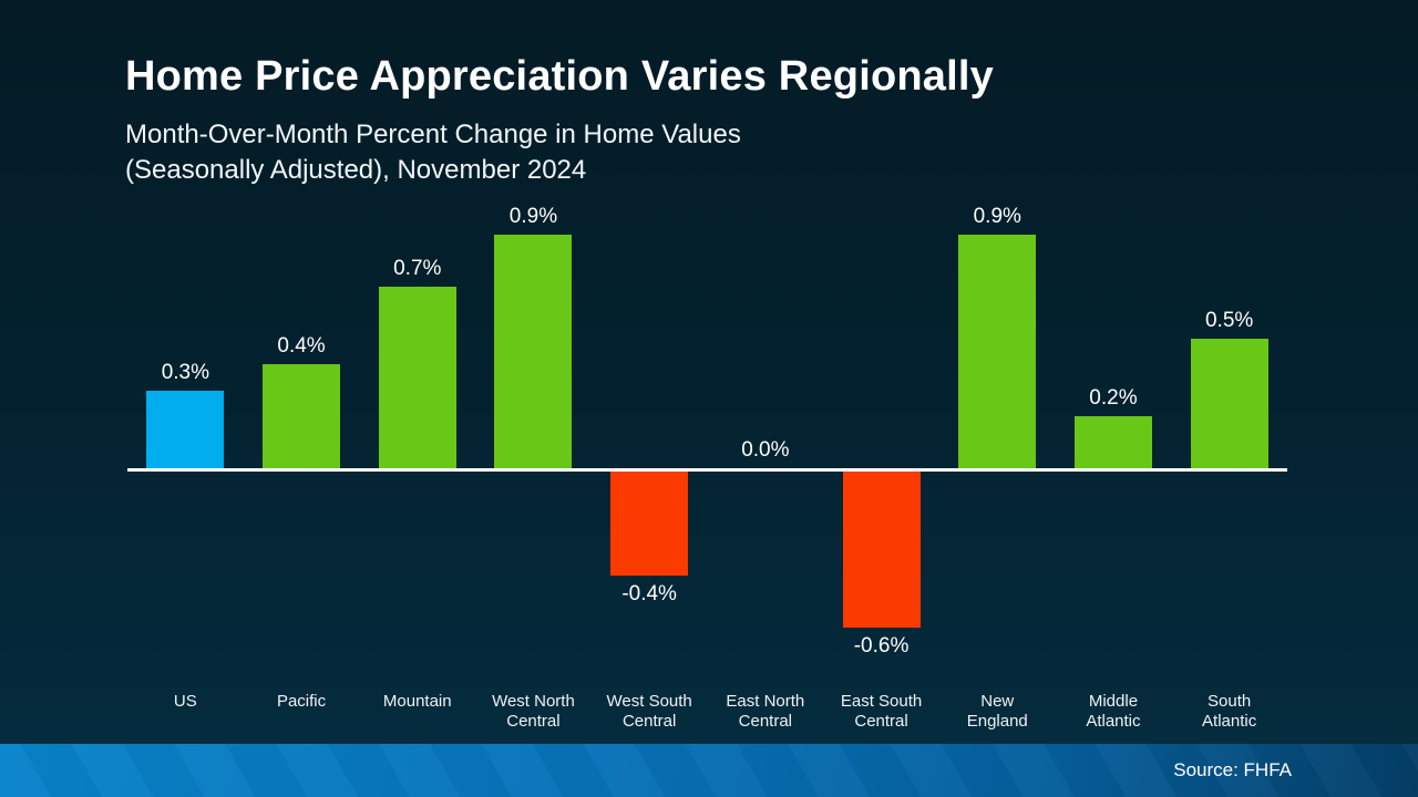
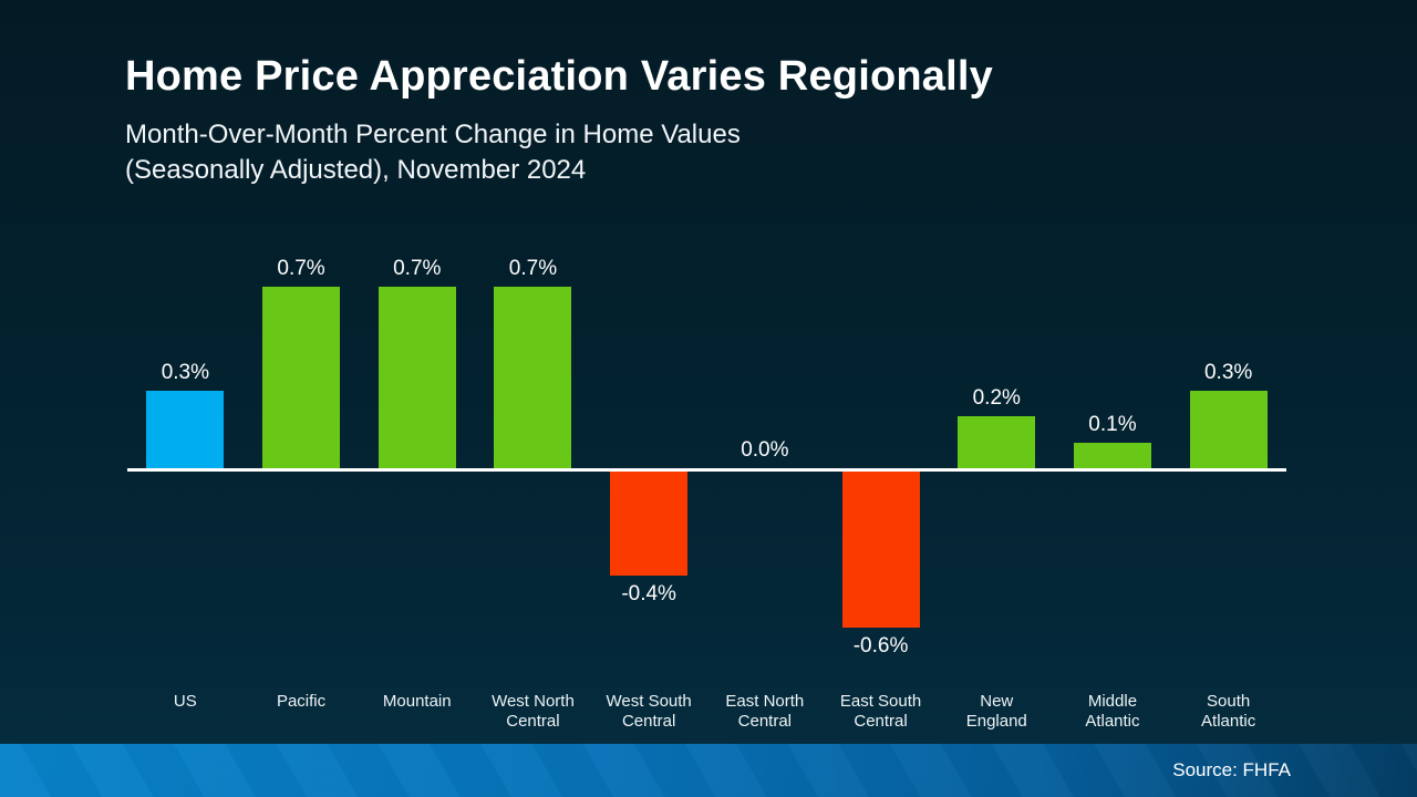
Pacific: 0.4% -> 0.7%
West North Central: 0.9% -> 0.7%
New England: 0.9% -> 0.2%
Middle Atlantic: 0.2% -> 0.1%
South Atlantic: 0.5% -> 0.3%
